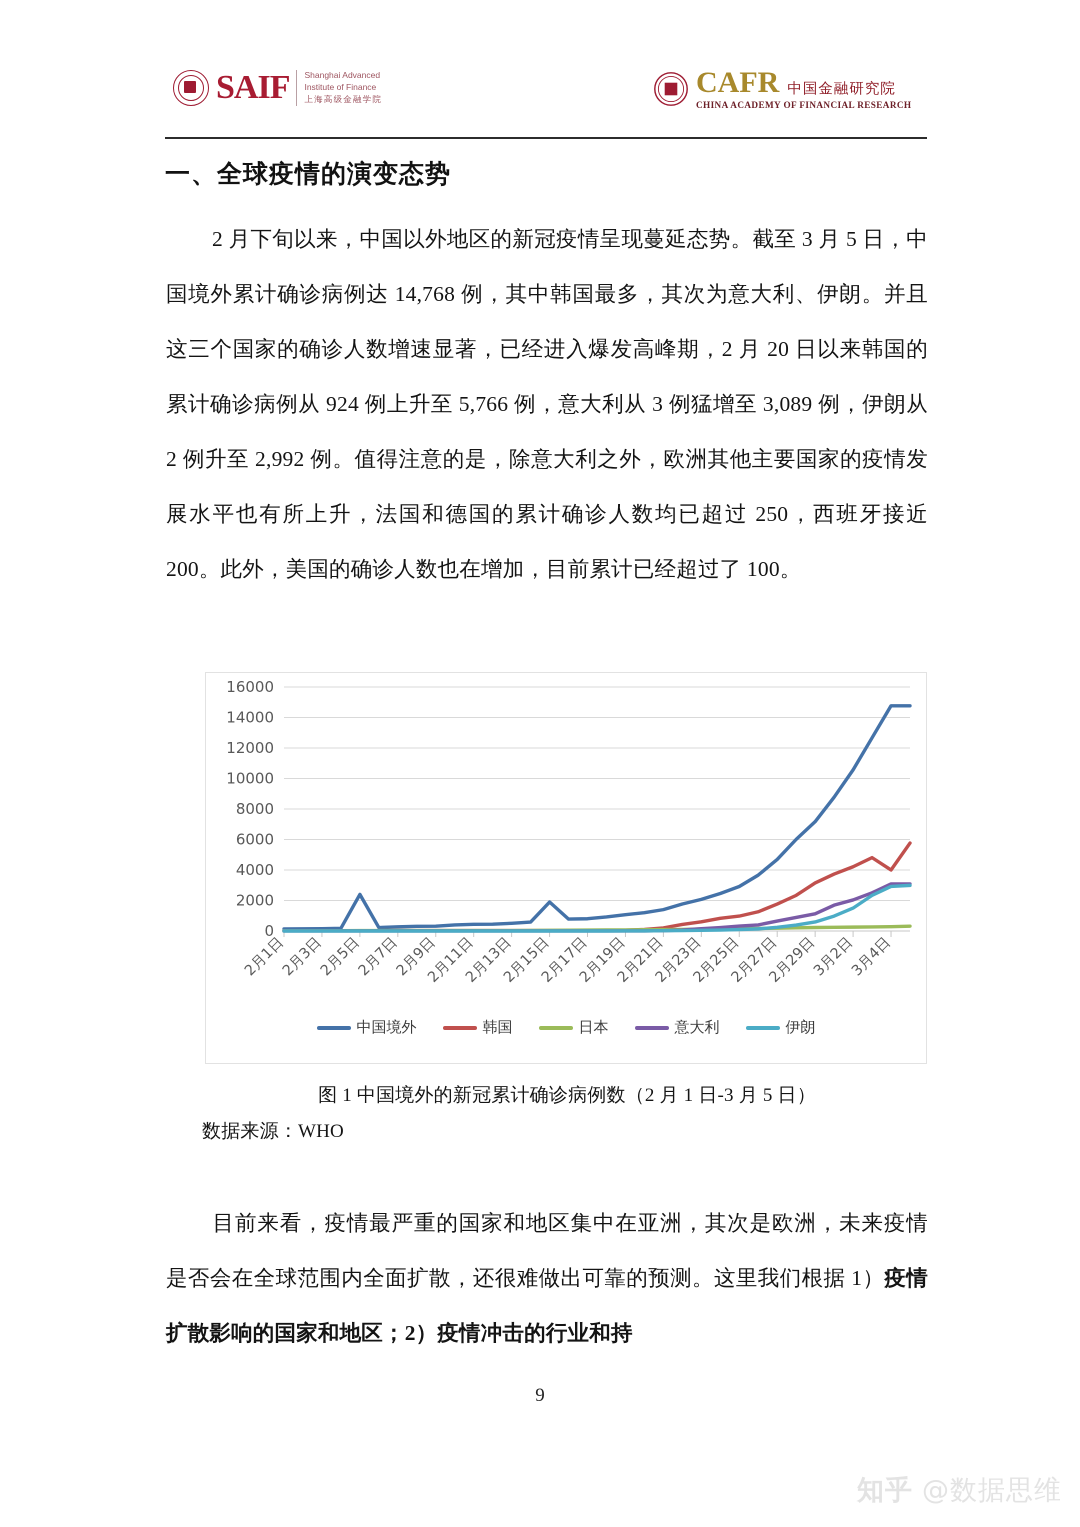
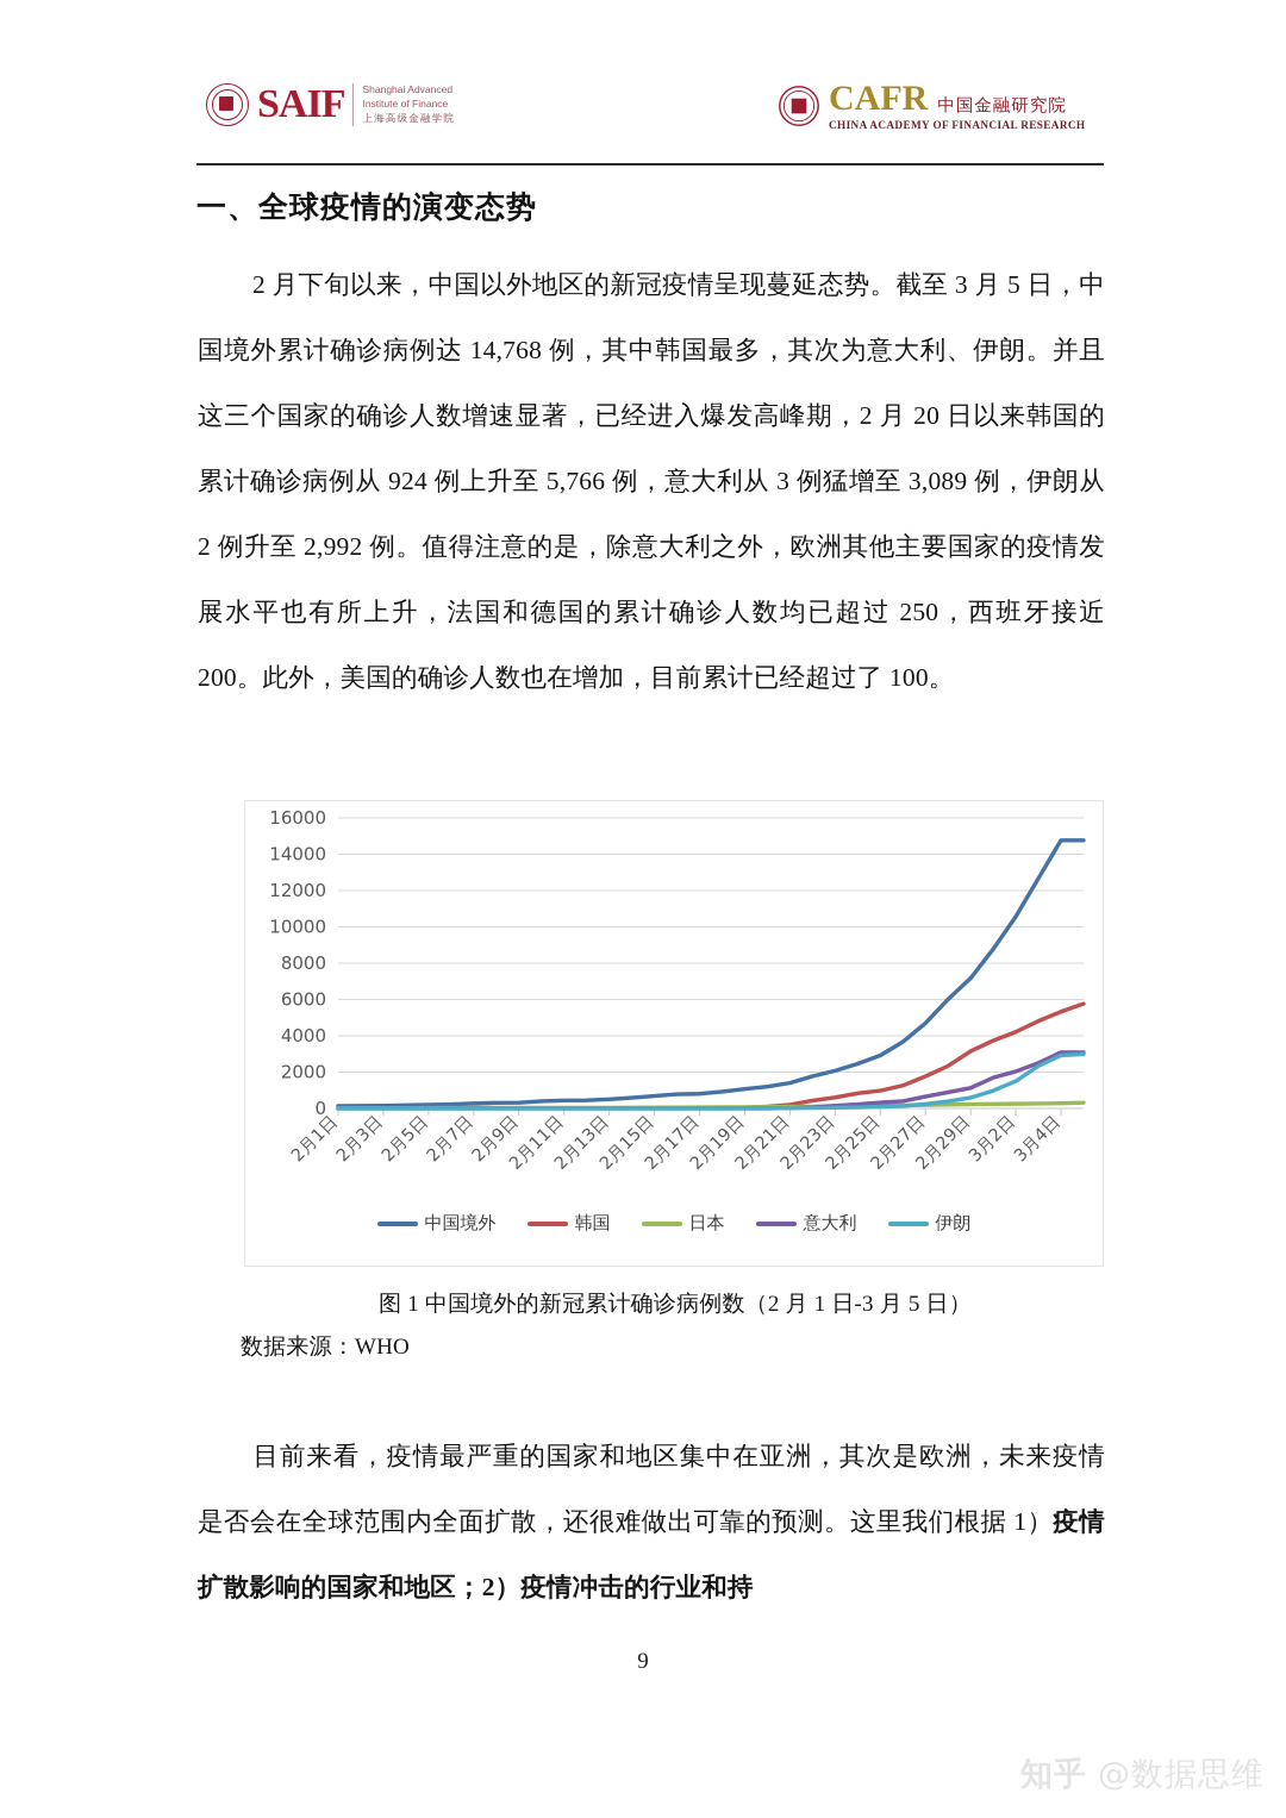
中国境外/2月5日: 2400 -> 200
中国境外/2月15日: 1900 -> 700
韩国/3月4日: 4000 -> 5300
